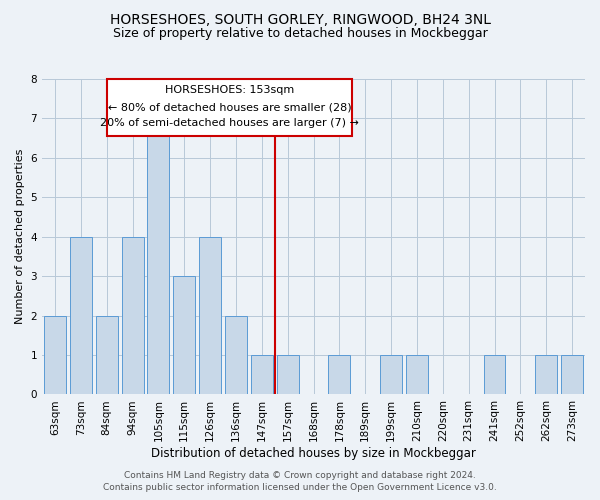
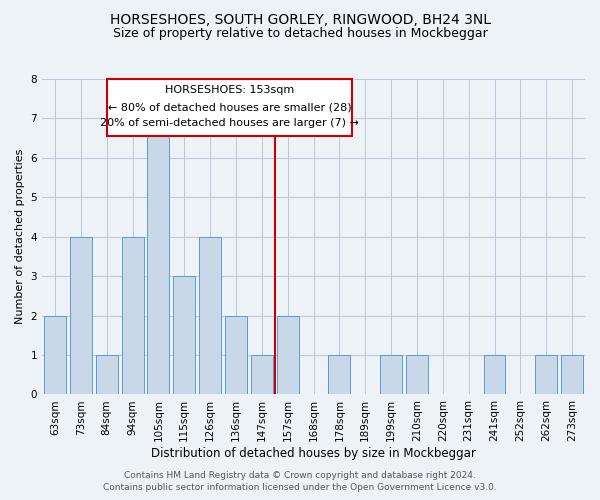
84sqm: 2 -> 1
157sqm: 1 -> 2
